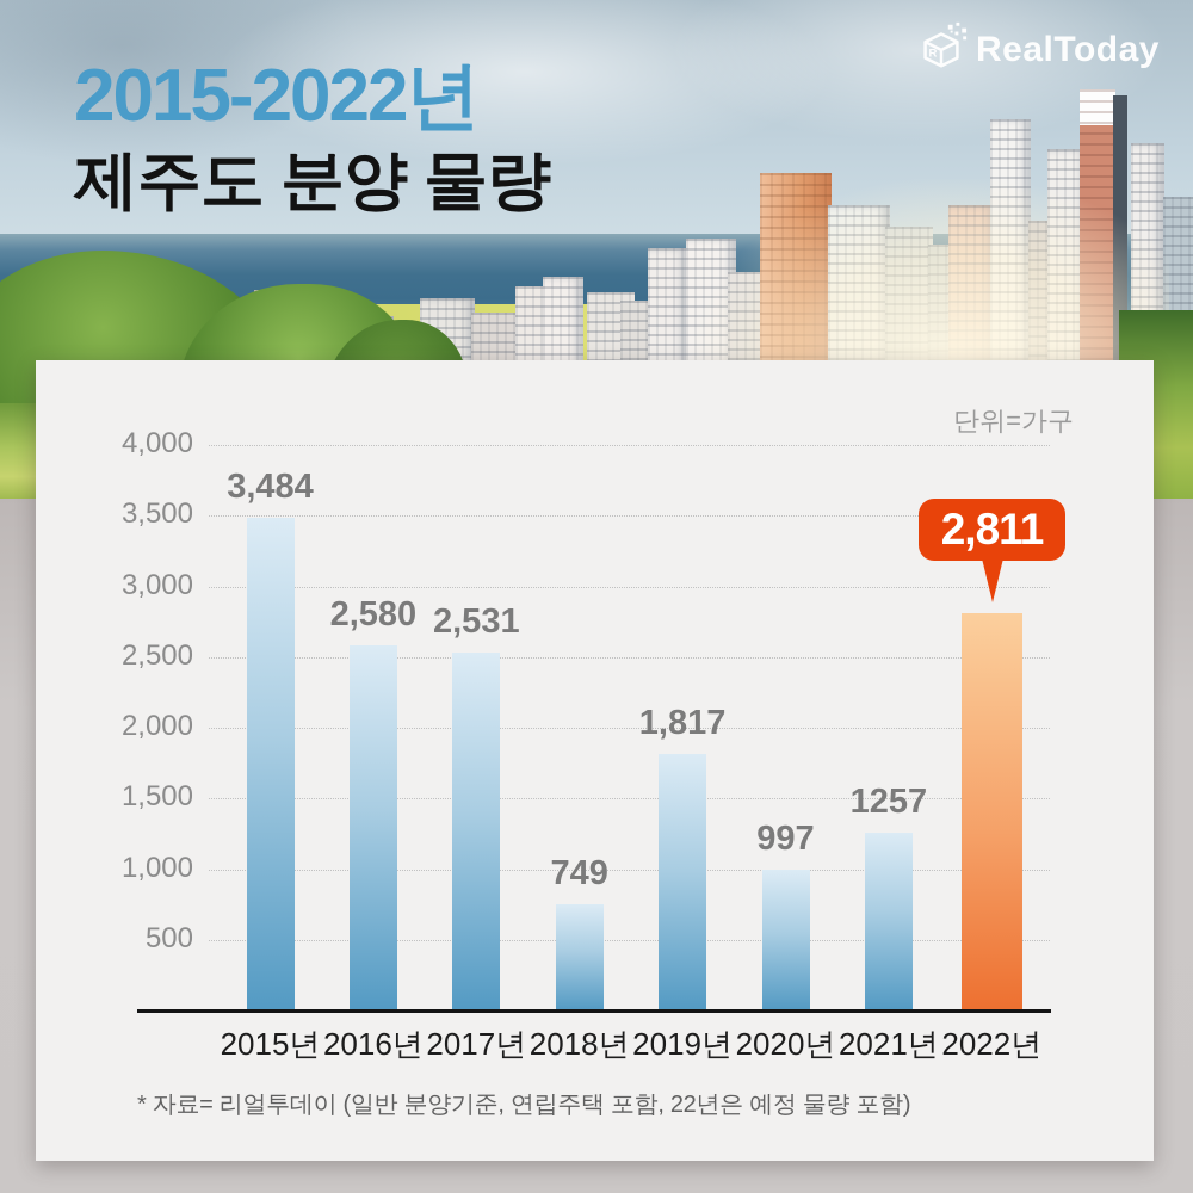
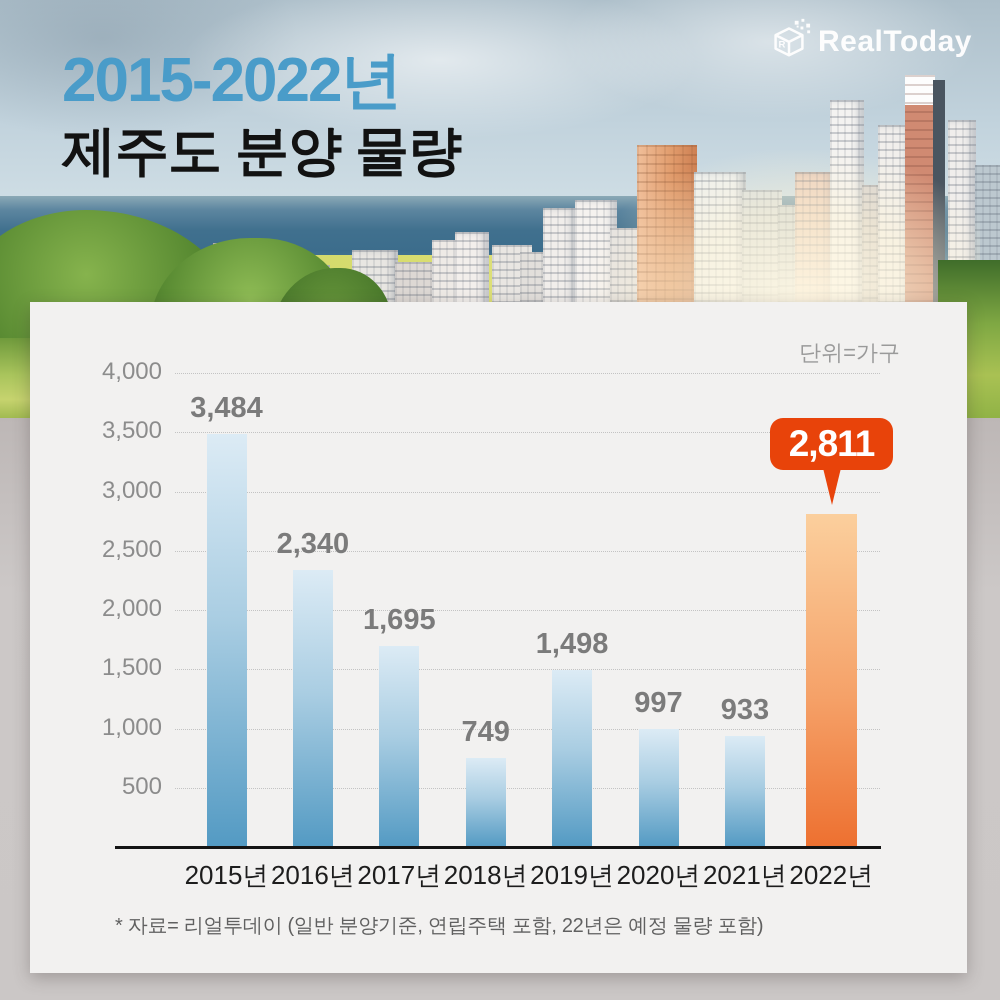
2016년: 2,580 -> 2,340
2017년: 2,531 -> 1,695
2019년: 1,817 -> 1,498
2021년: 1257 -> 933
